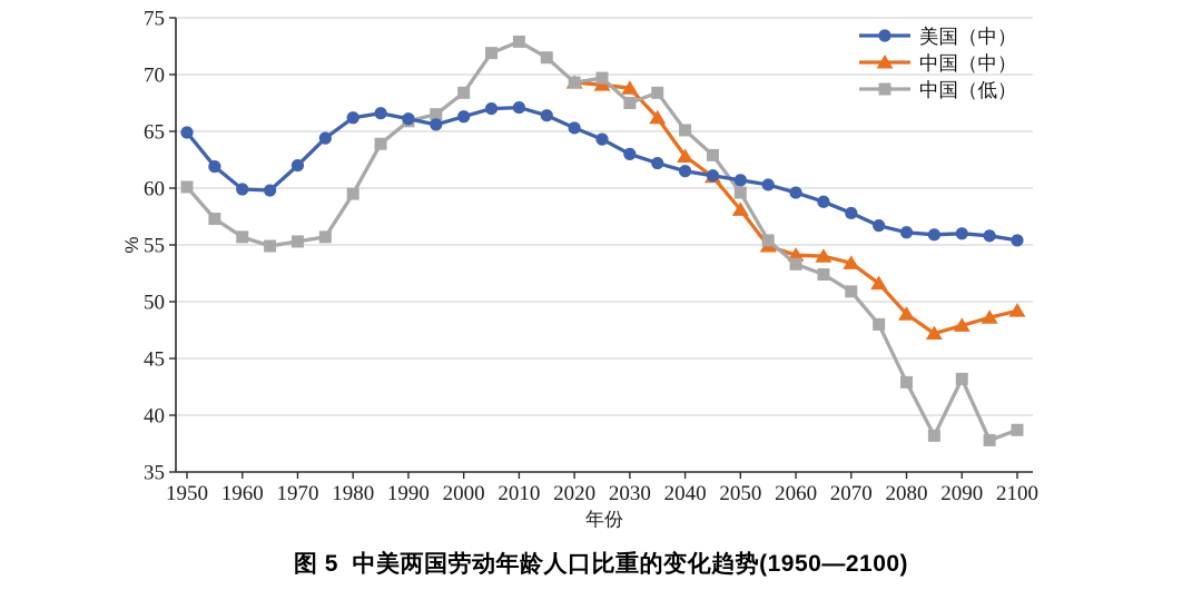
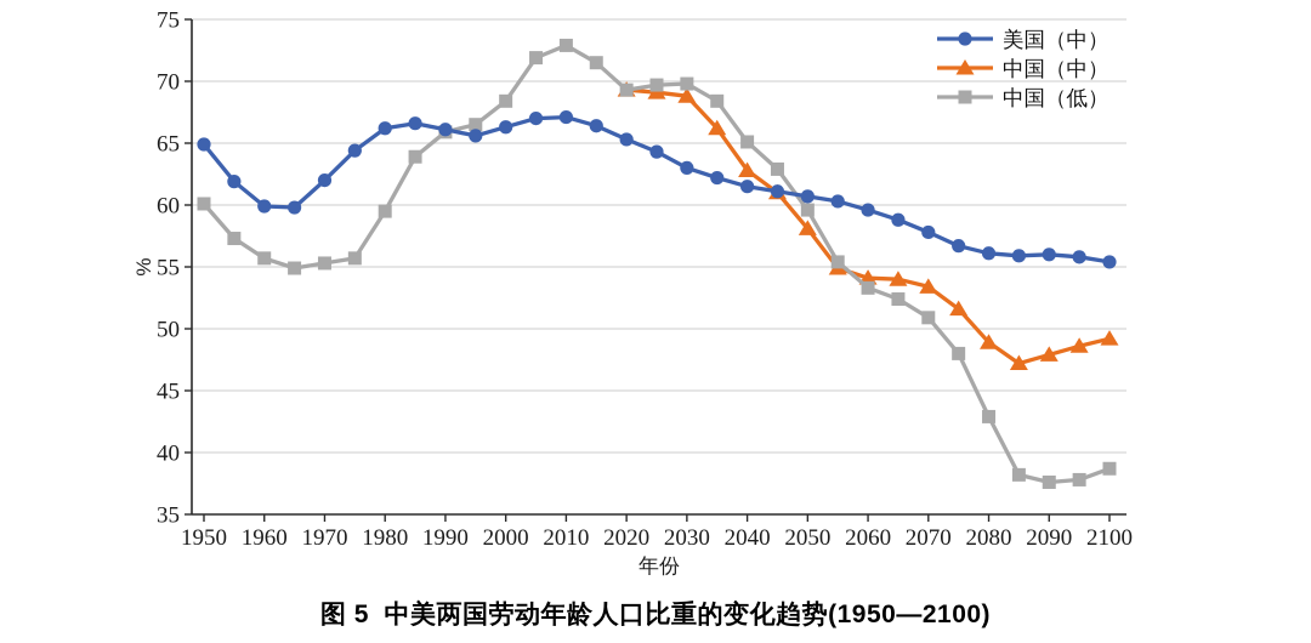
中国（低）/2030: 67.5 -> 69.8
中国（低）/2090: 43.2 -> 37.6
